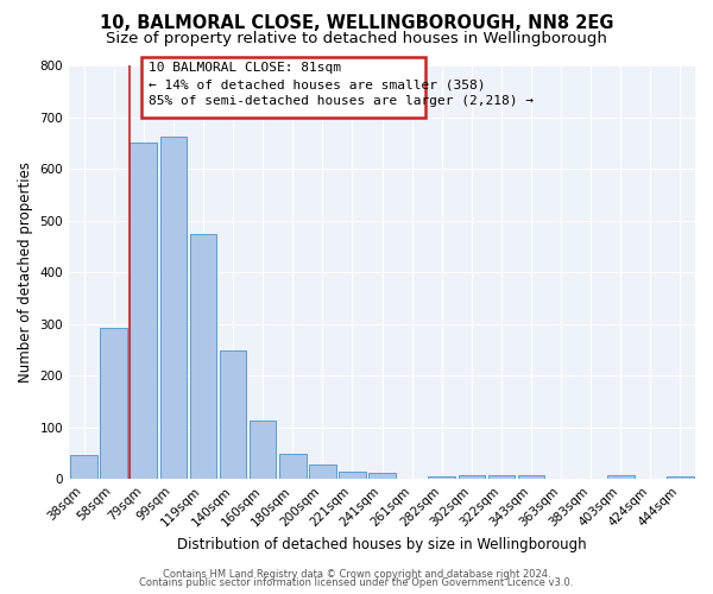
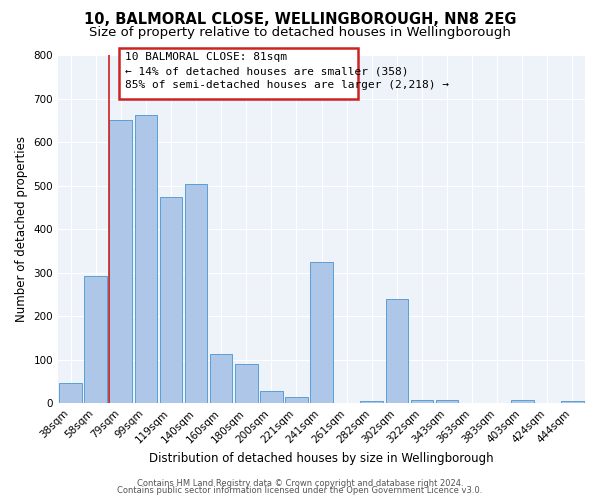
140sqm: 250 -> 505
180sqm: 49 -> 90
241sqm: 13 -> 325
302sqm: 8 -> 240
